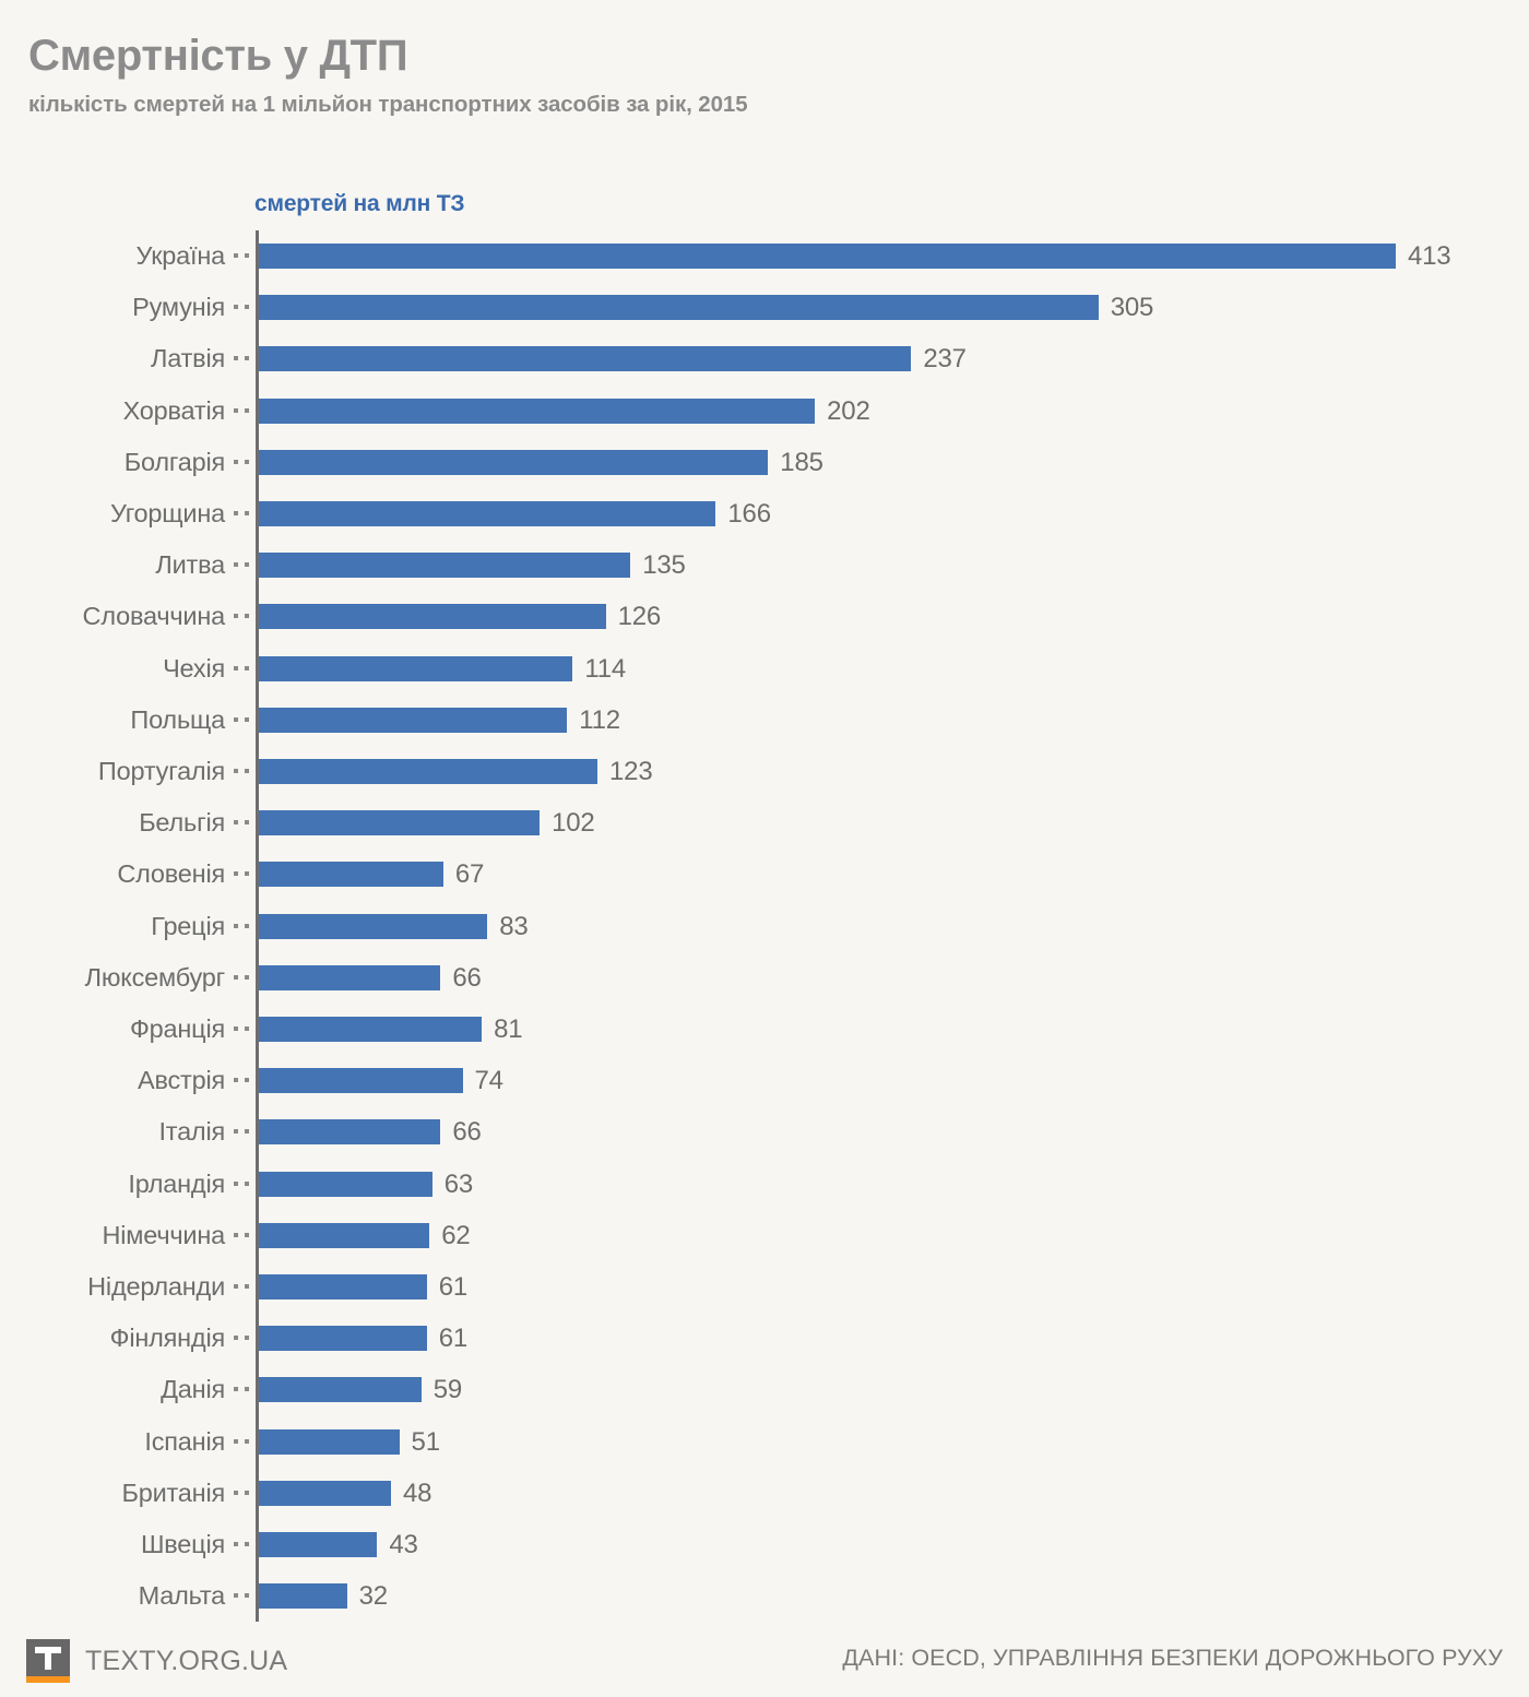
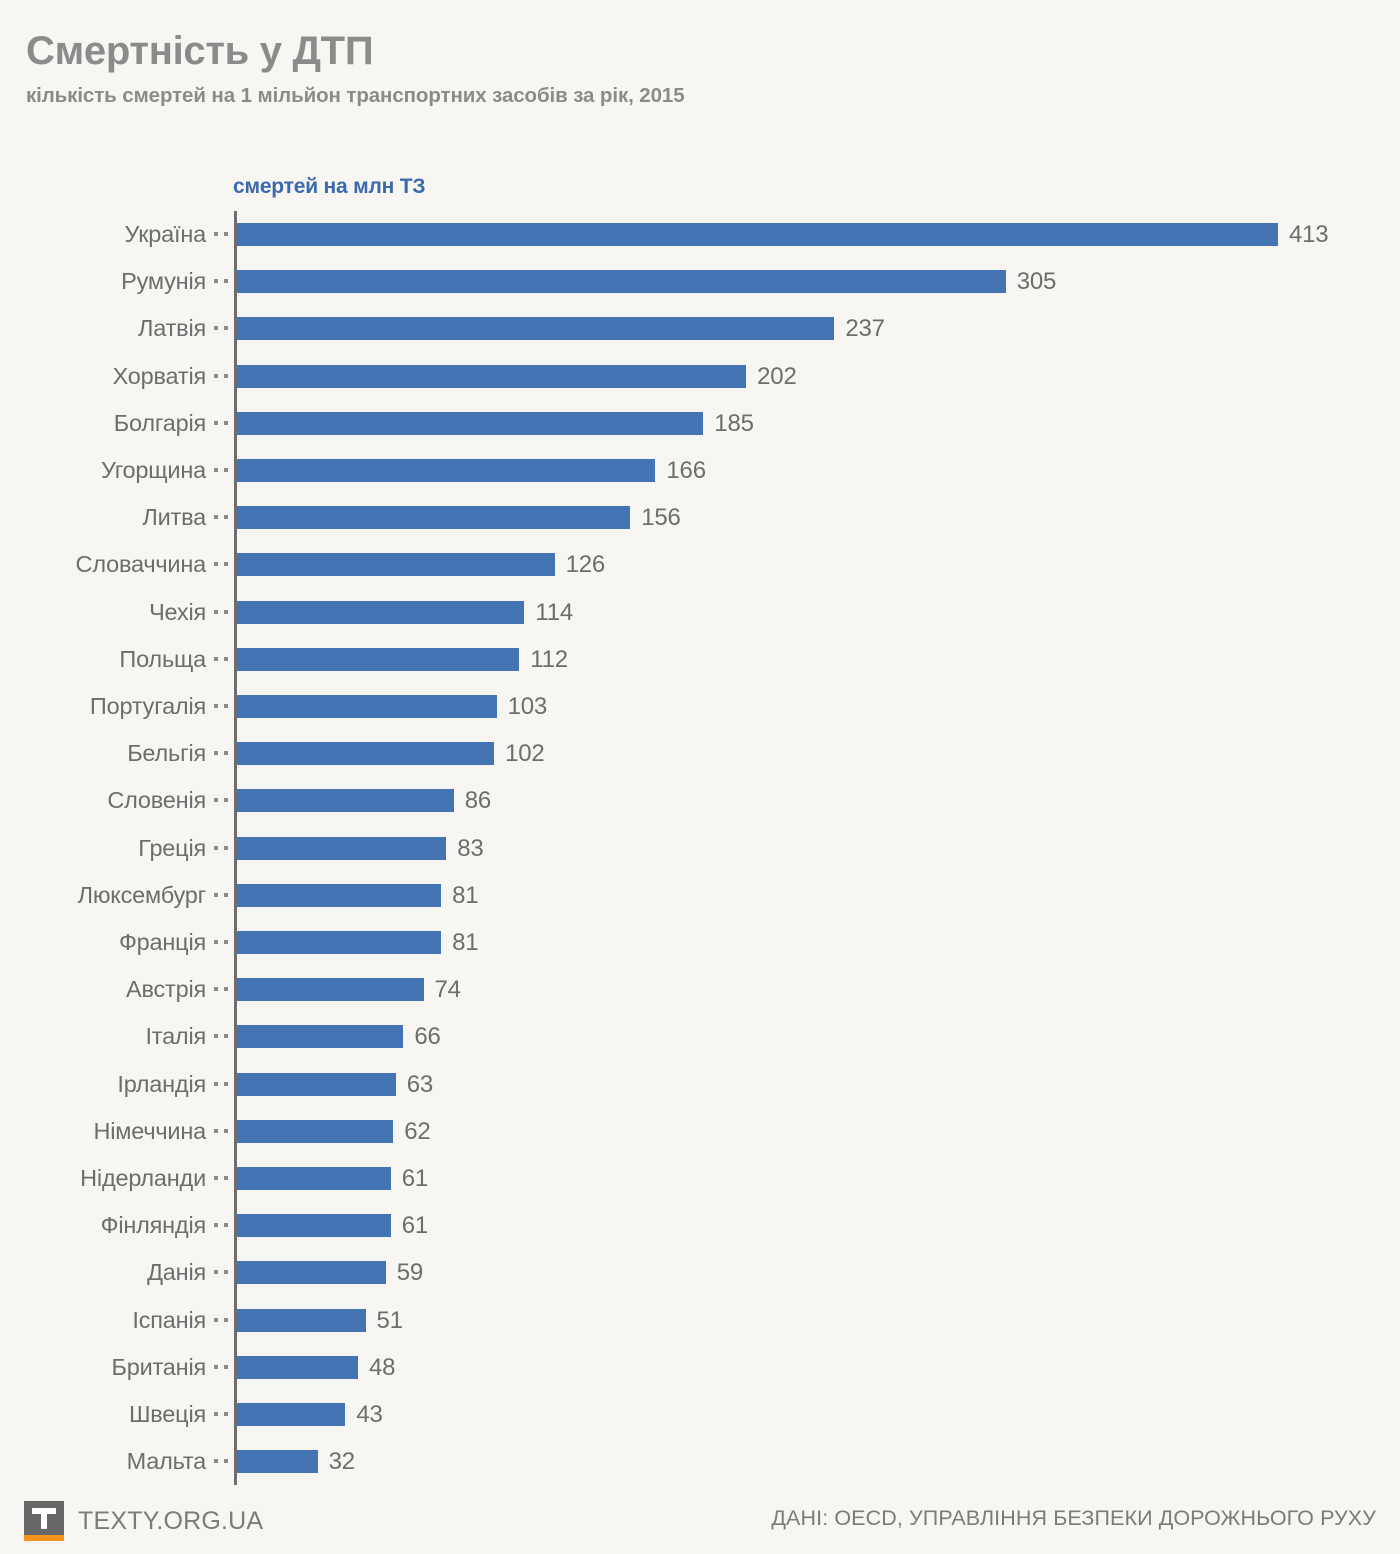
Литва: 135 -> 156
Португалія: 123 -> 103
Словенія: 67 -> 86
Люксембург: 66 -> 81
